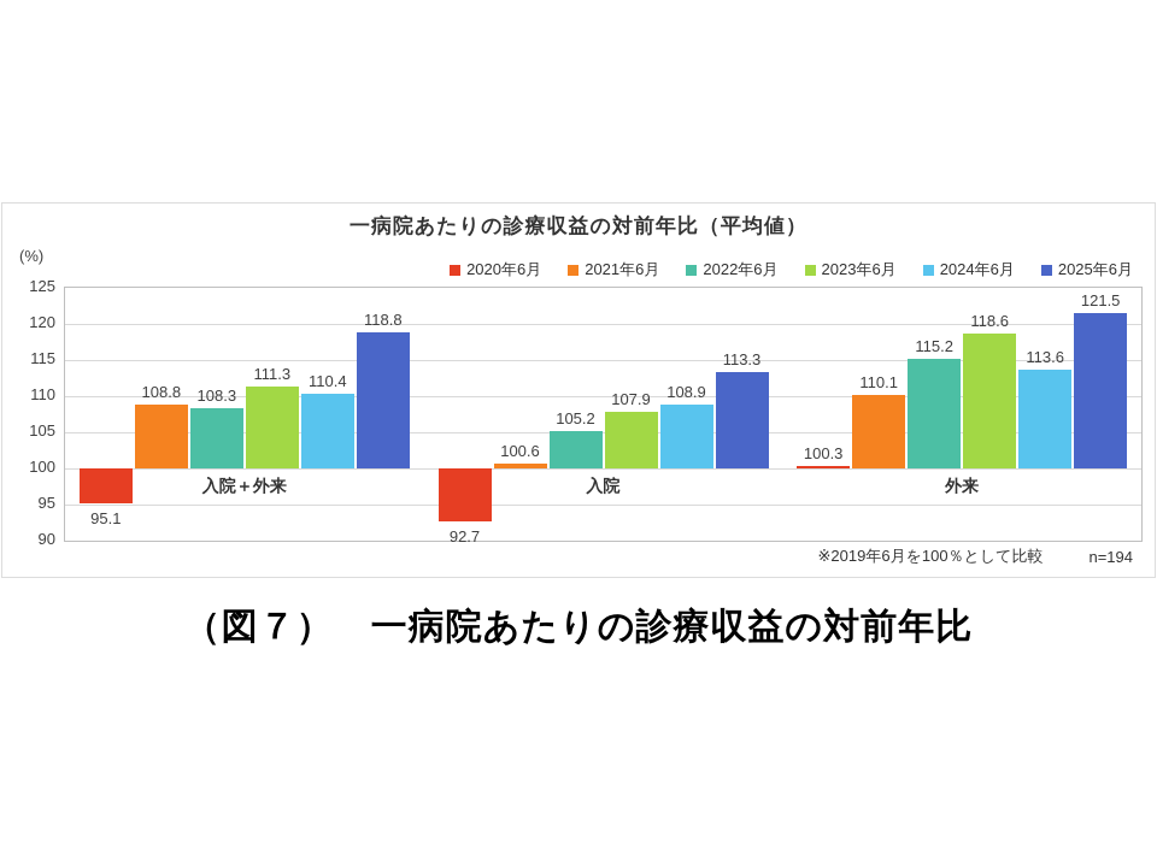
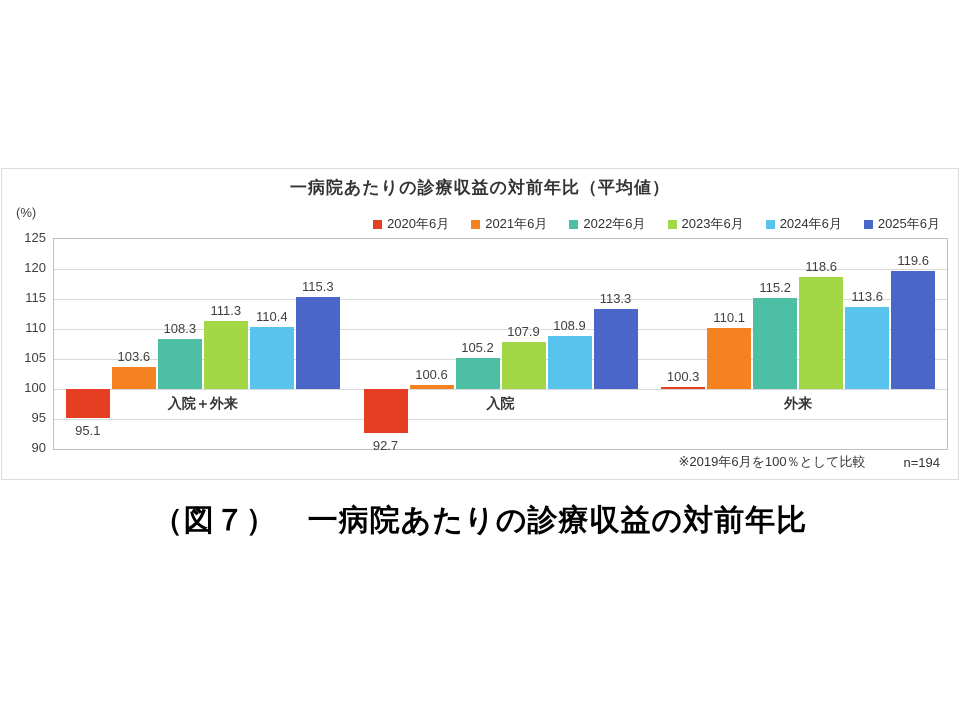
2021年6月/入院＋外来: 108.8 -> 103.6
2025年6月/入院＋外来: 118.8 -> 115.3
2025年6月/外来: 121.5 -> 119.6
